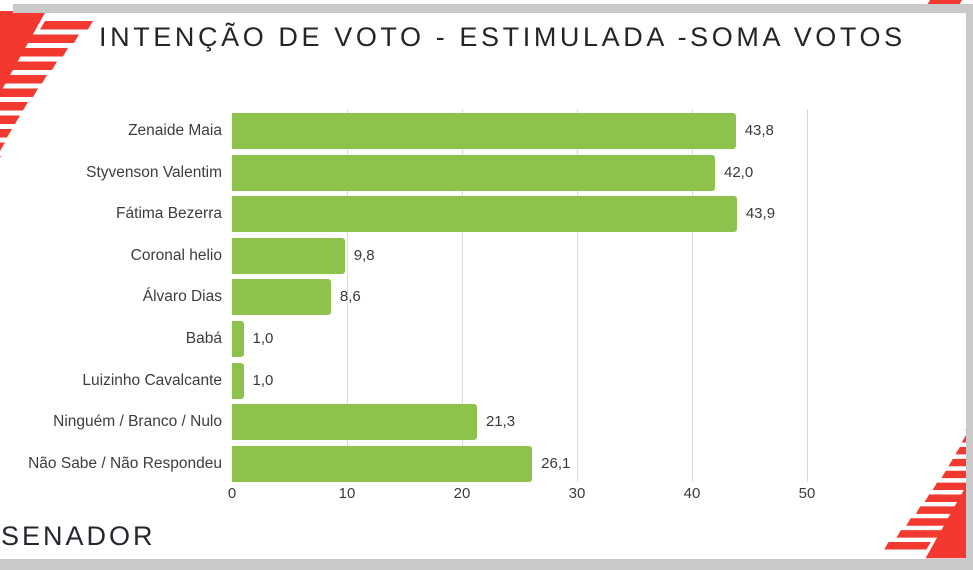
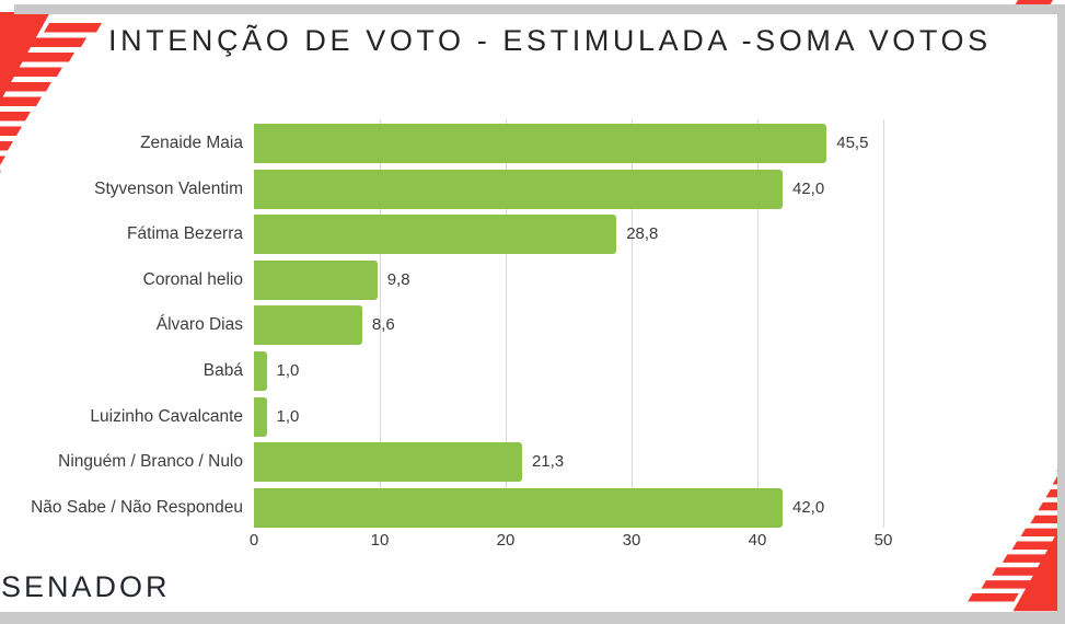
Zenaide Maia: 43,8 -> 45,5
Fátima Bezerra: 43,9 -> 28,8
Não Sabe / Não Respondeu: 26,1 -> 42,0
